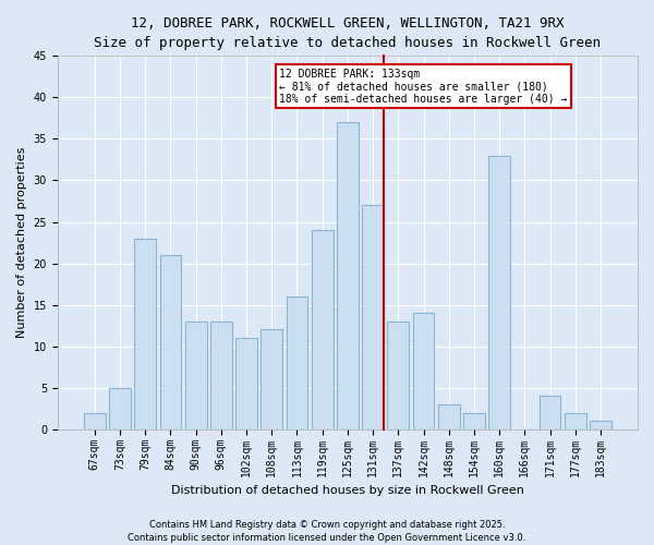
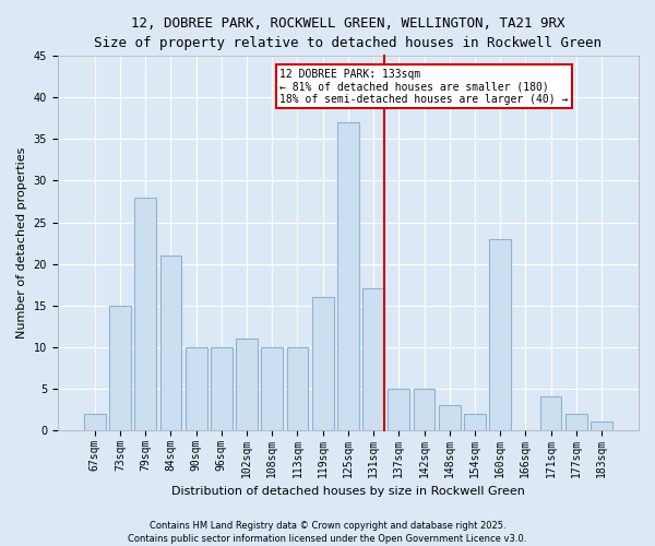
73sqm: 5 -> 15
79sqm: 23 -> 28
90sqm: 13 -> 10
96sqm: 13 -> 10
108sqm: 12 -> 10
113sqm: 16 -> 10
119sqm: 24 -> 16
131sqm: 27 -> 17
137sqm: 13 -> 5
142sqm: 14 -> 5
160sqm: 33 -> 23
